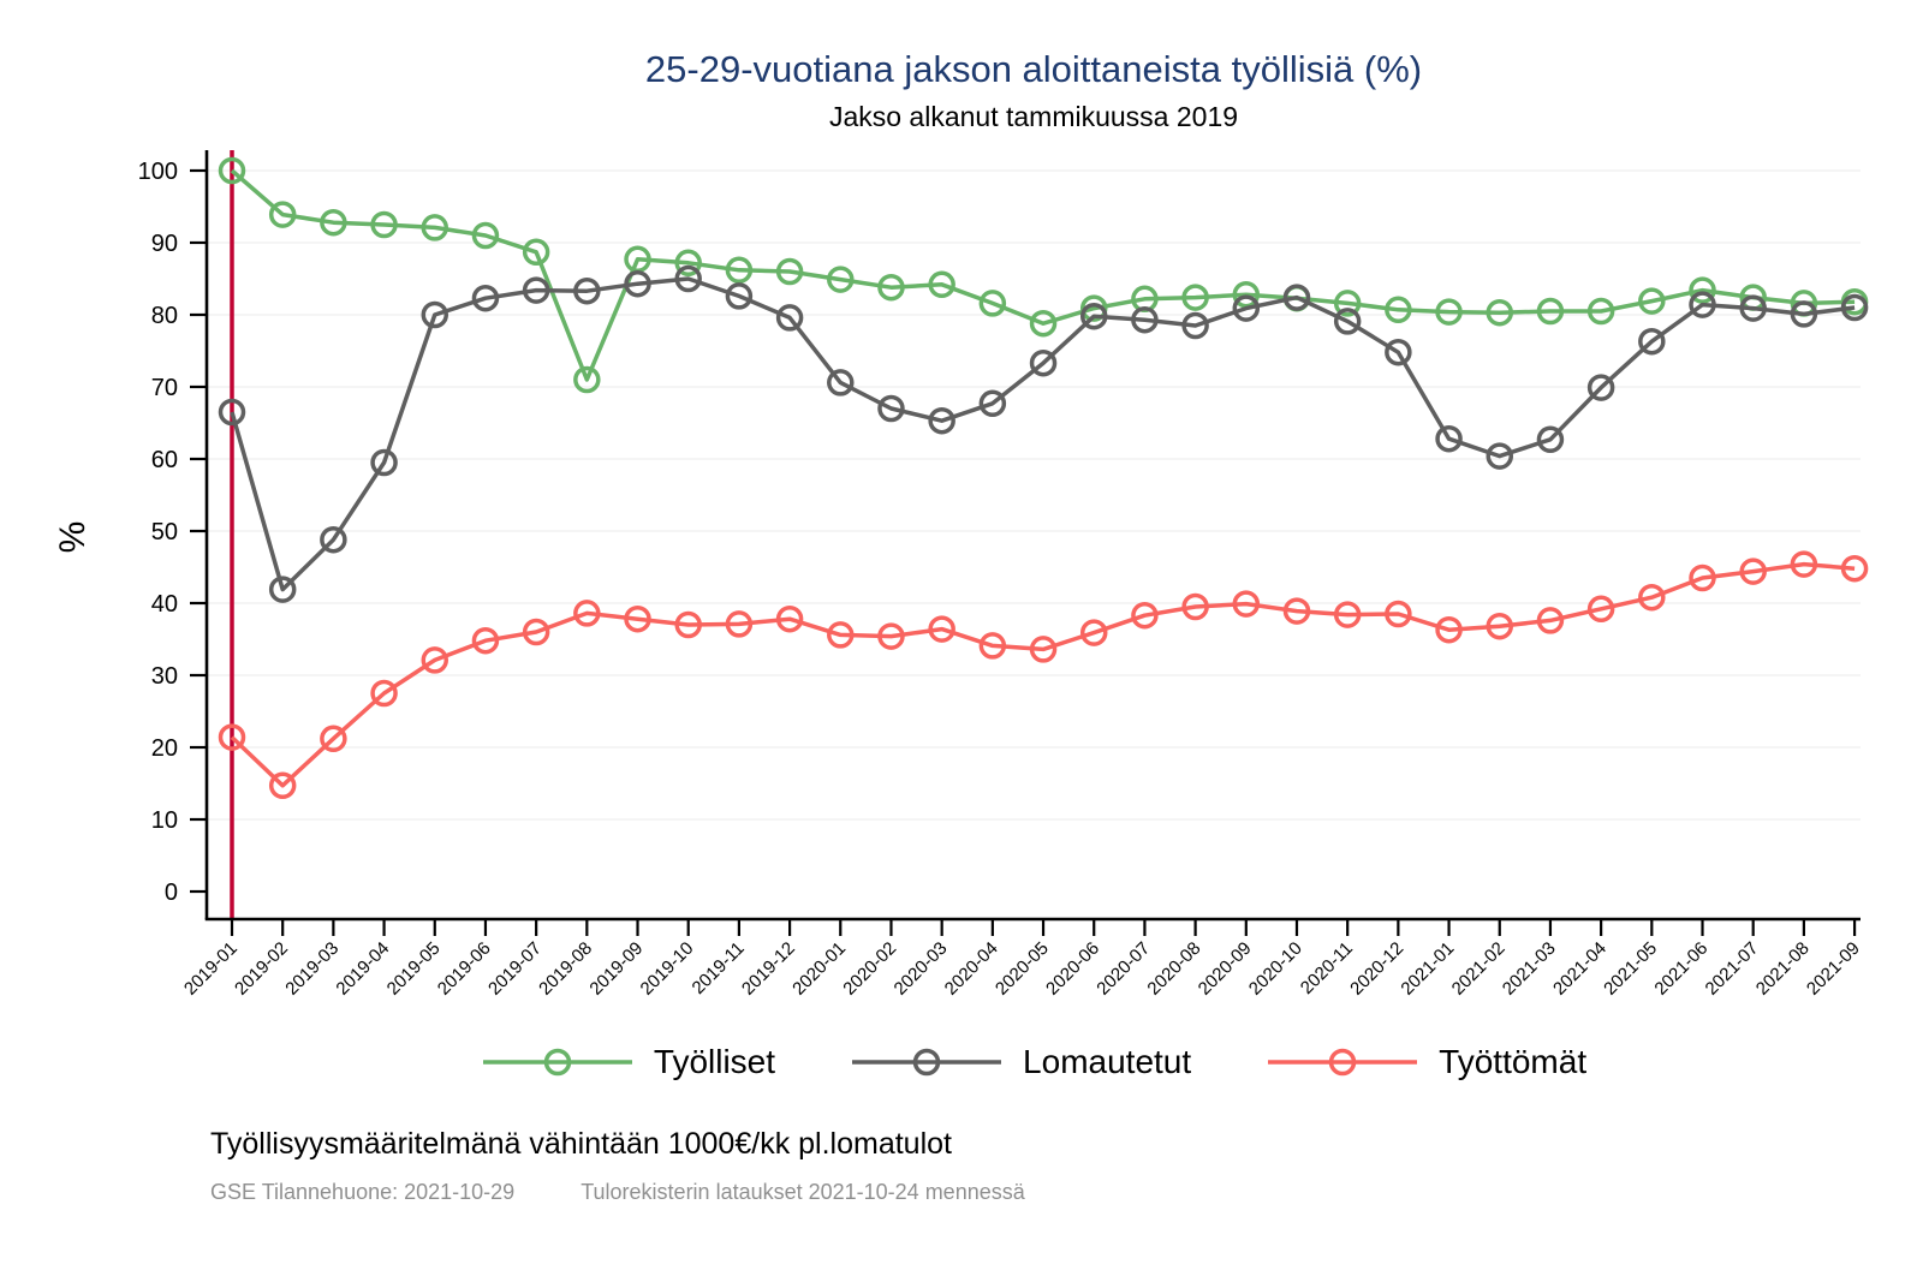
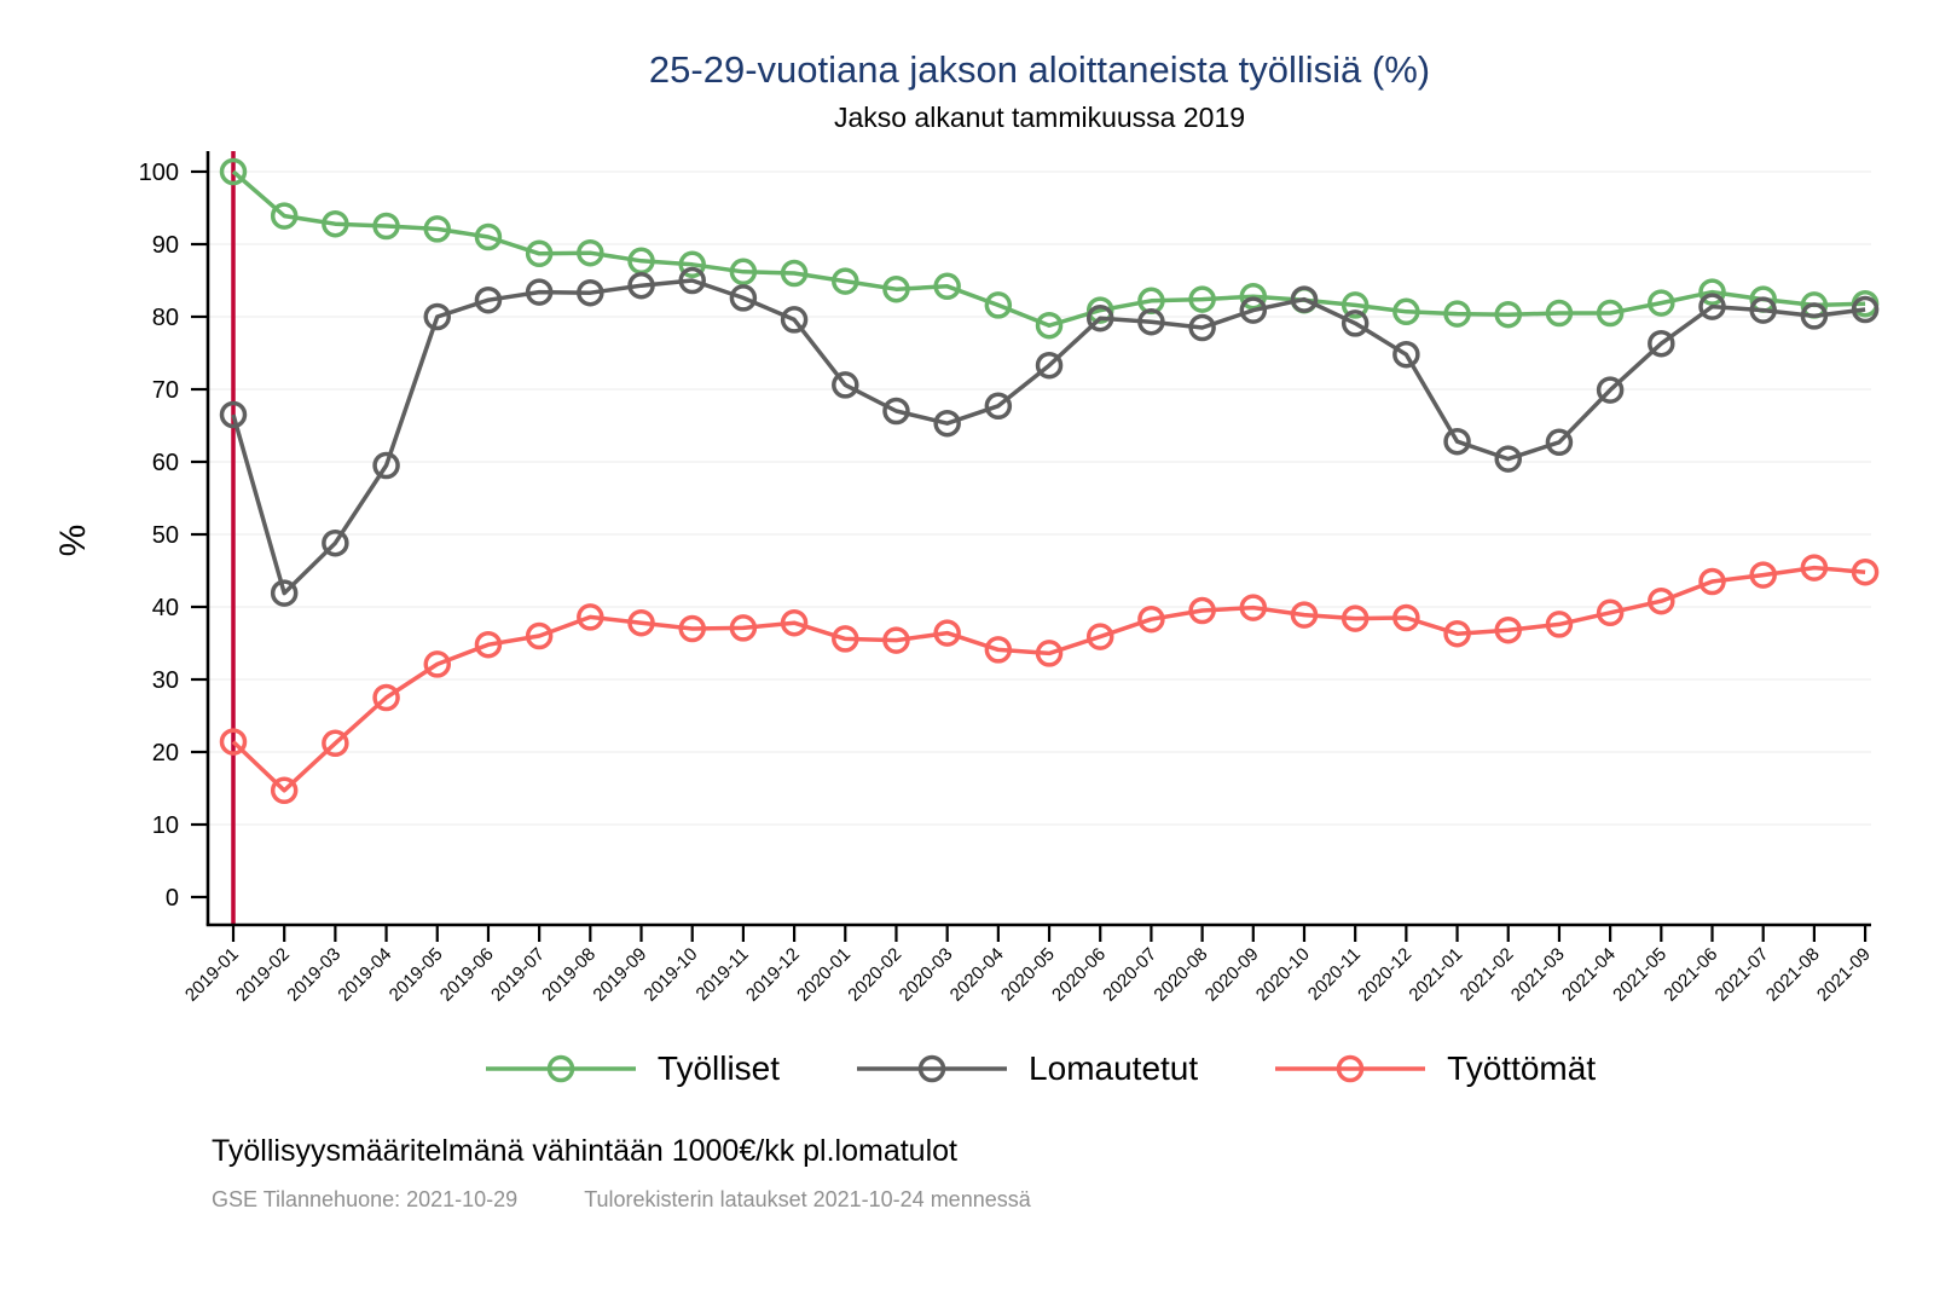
Työlliset/2019-08: 71 -> 89
